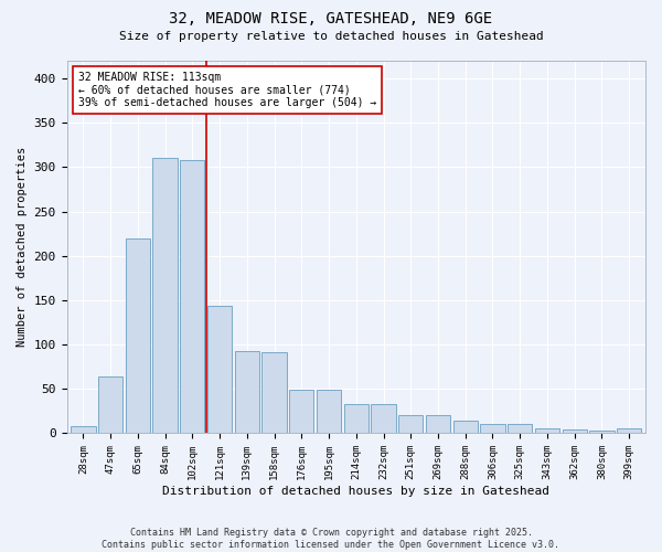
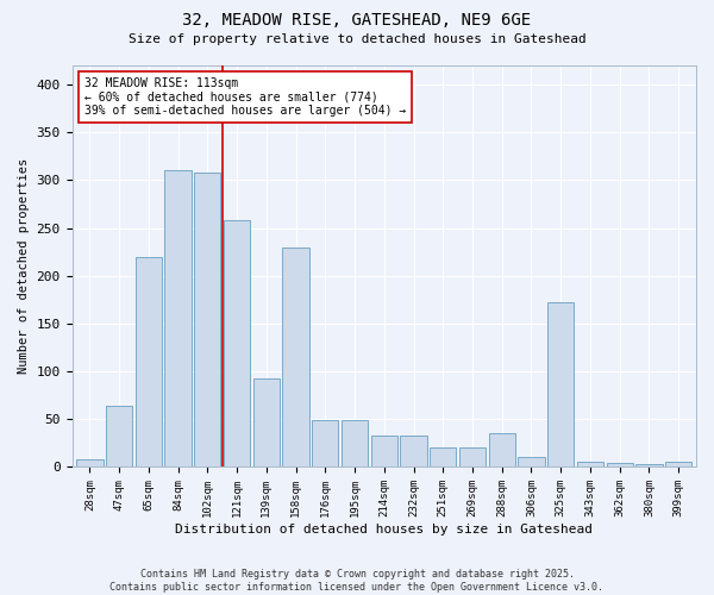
121sqm: 144 -> 258
158sqm: 92 -> 230
288sqm: 14 -> 36
325sqm: 10 -> 172
